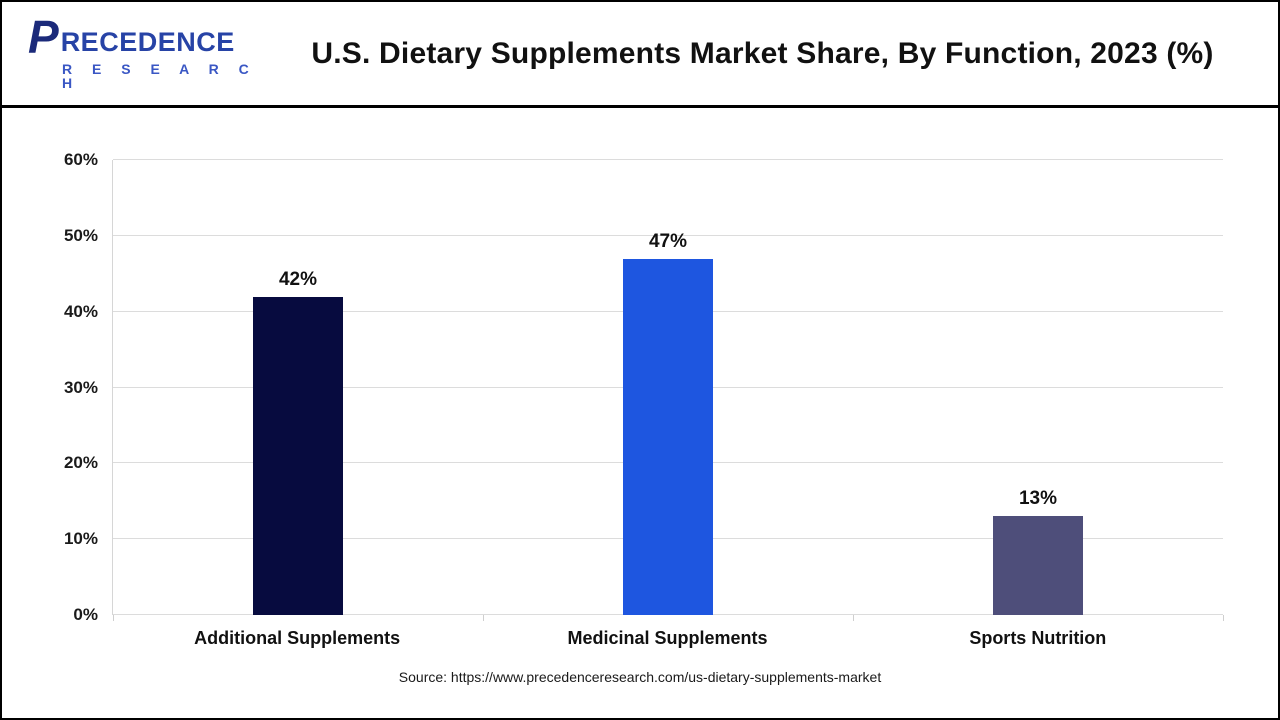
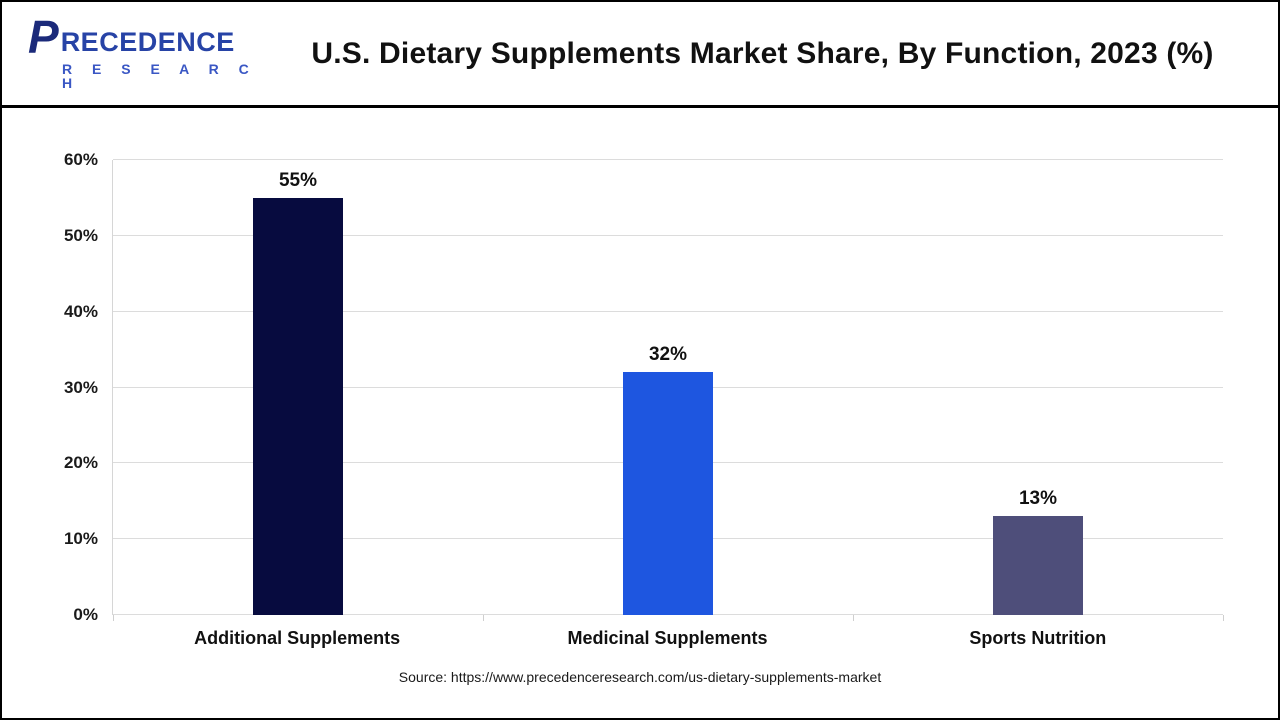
Additional Supplements: 42% -> 55%
Medicinal Supplements: 47% -> 32%
